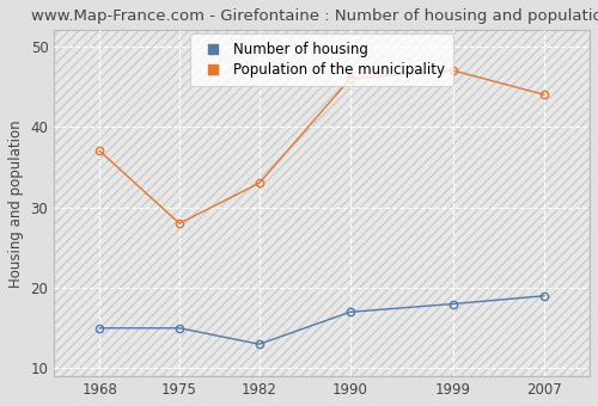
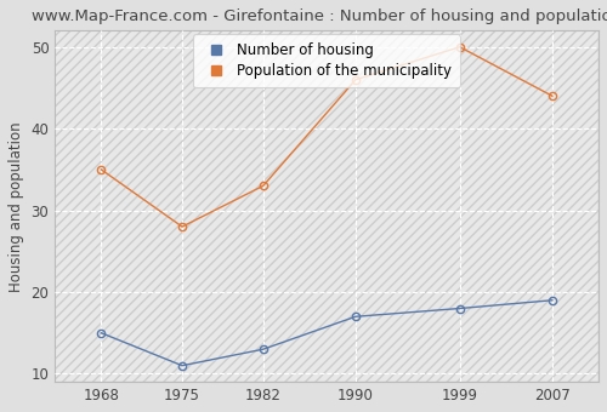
Population of the municipality/1968: 37 -> 35
Number of housing/1975: 15 -> 11
Population of the municipality/1999: 47 -> 50
